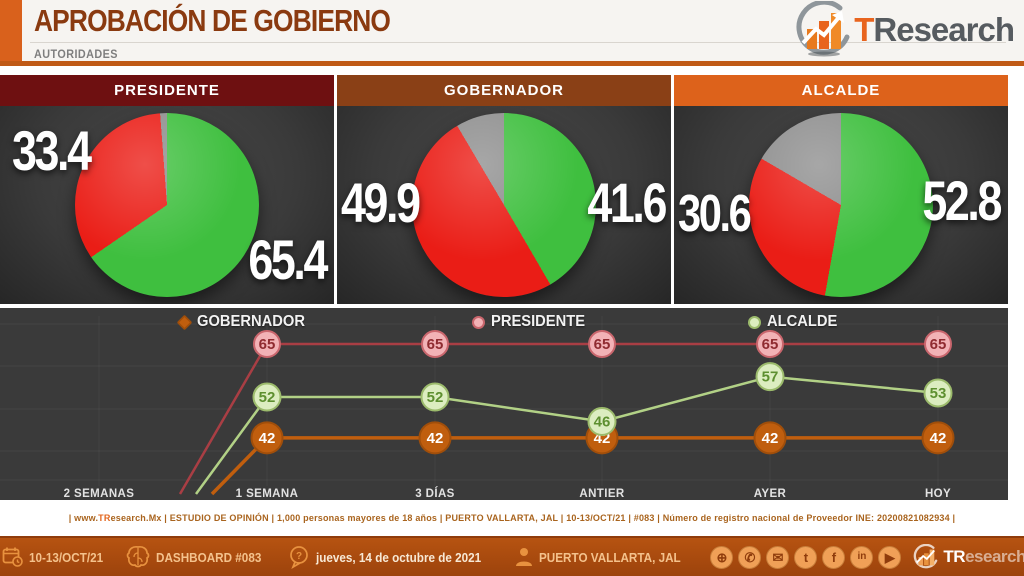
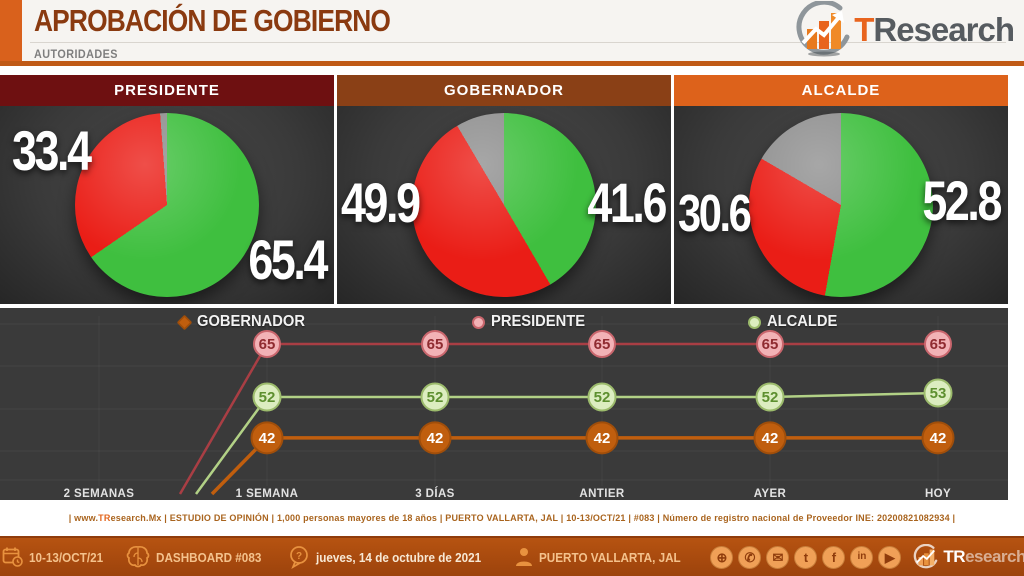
ALCALDE/ANTIER: 46 -> 52
ALCALDE/AYER: 57 -> 52
